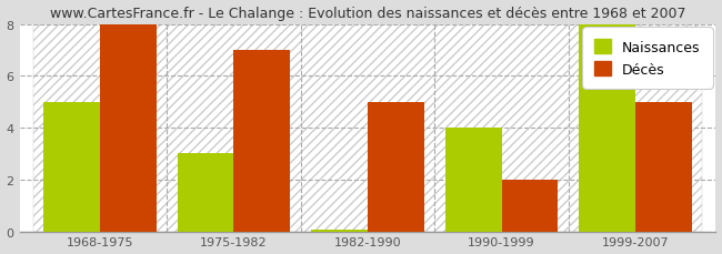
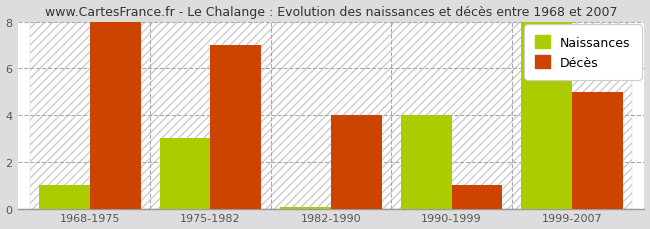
Naissances/1968-1975: 5.00 -> 1.00
Décès/1982-1990: 5 -> 4
Décès/1990-1999: 2 -> 1
